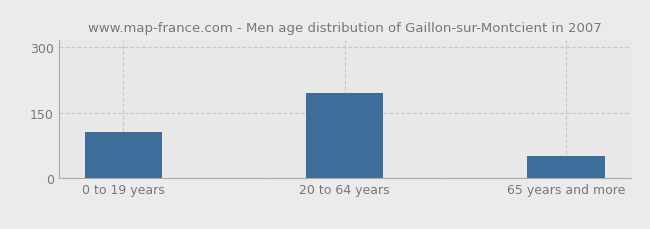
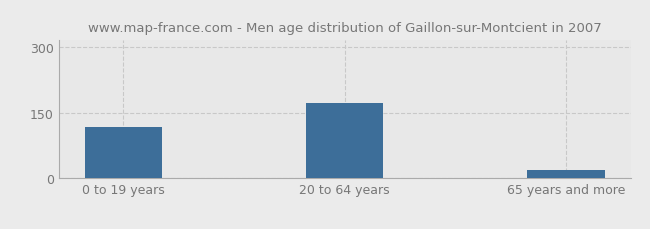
0 to 19 years: 105 -> 118
20 to 64 years: 195 -> 172
65 years and more: 50 -> 20
